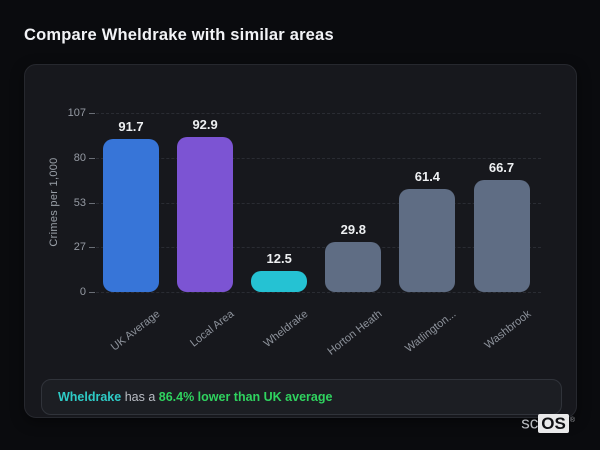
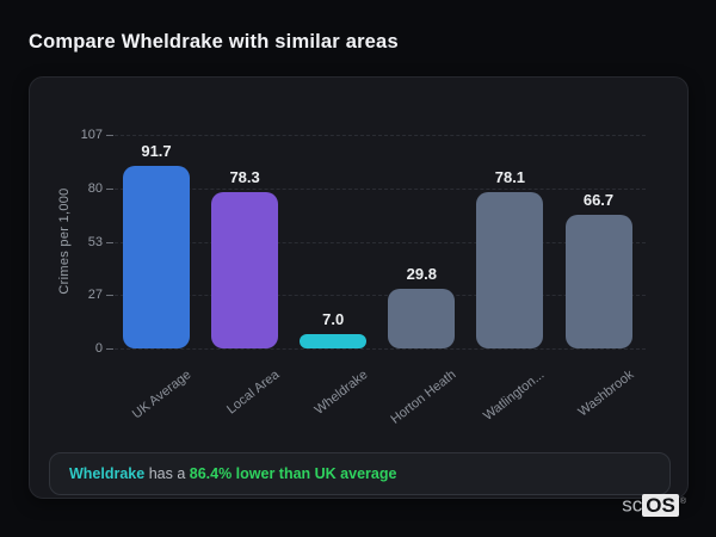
Local Area: 92.9 -> 78.3
Wheldrake: 12.5 -> 7.0
Watlington...: 61.4 -> 78.1
